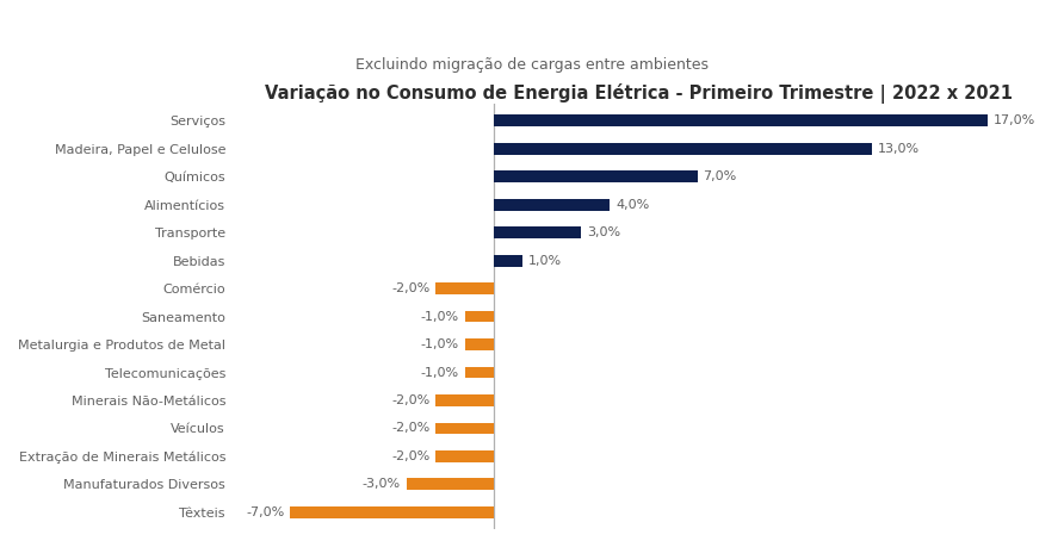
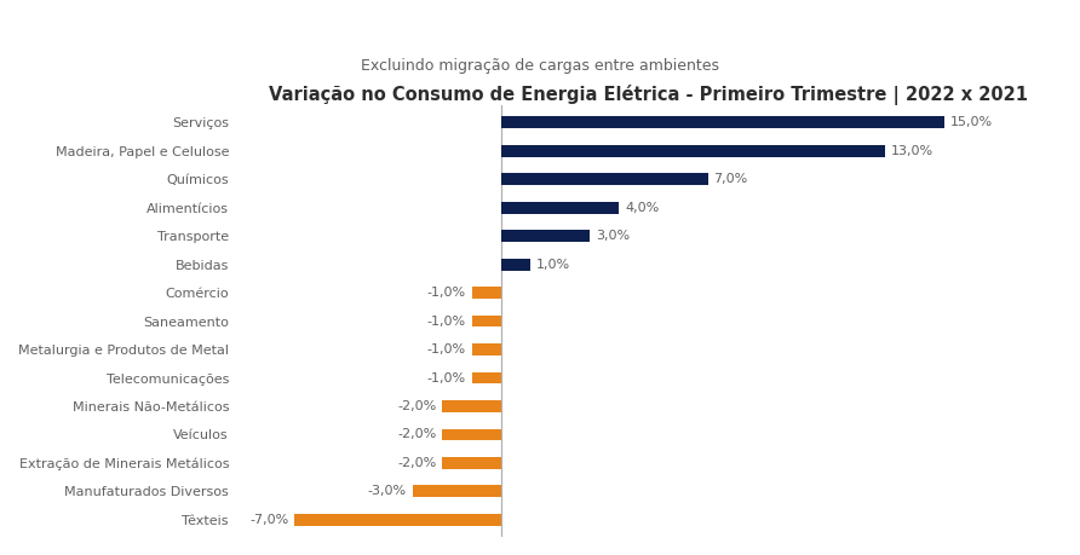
Serviços: 17,0% -> 15,0%
Comércio: -2,0% -> -1,0%
